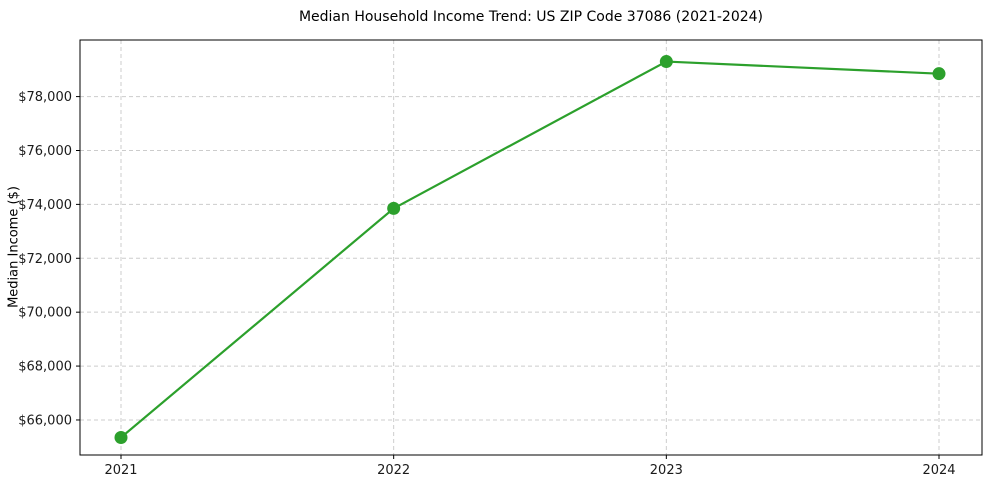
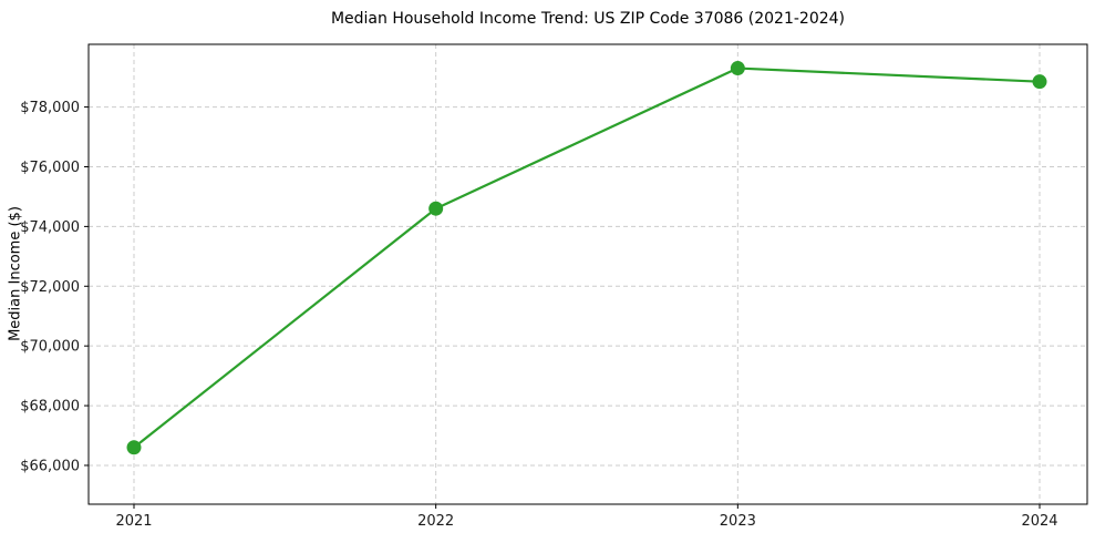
2021: $65400 -> $66600
2022: $73800 -> $74600
